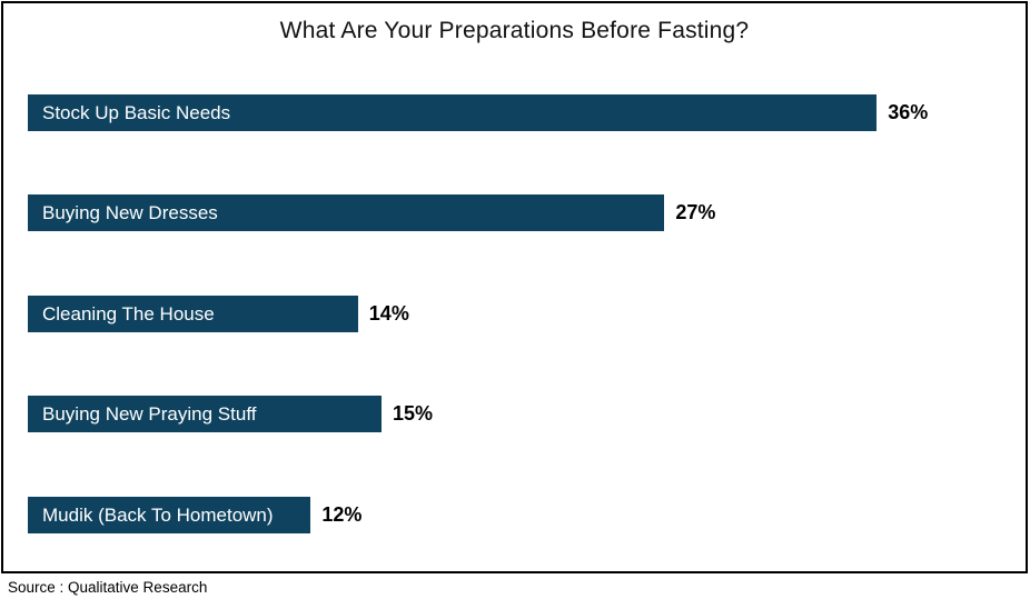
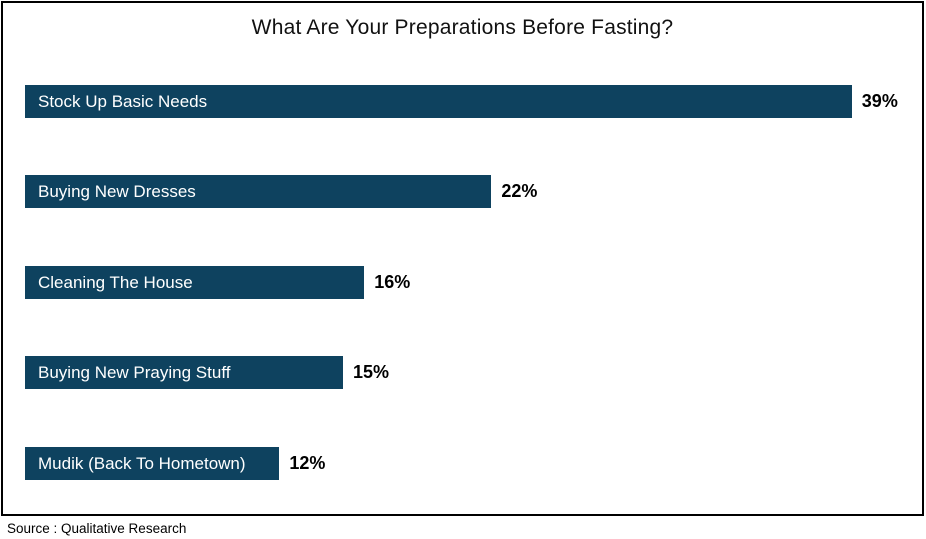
Stock Up Basic Needs: 36% -> 39%
Buying New Dresses: 27% -> 22%
Cleaning The House: 14% -> 16%
